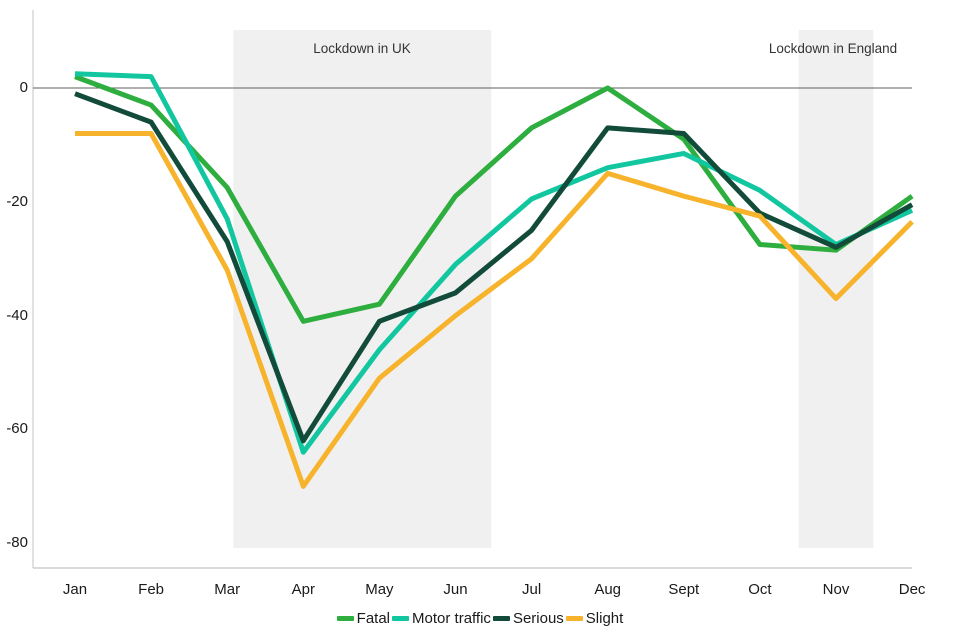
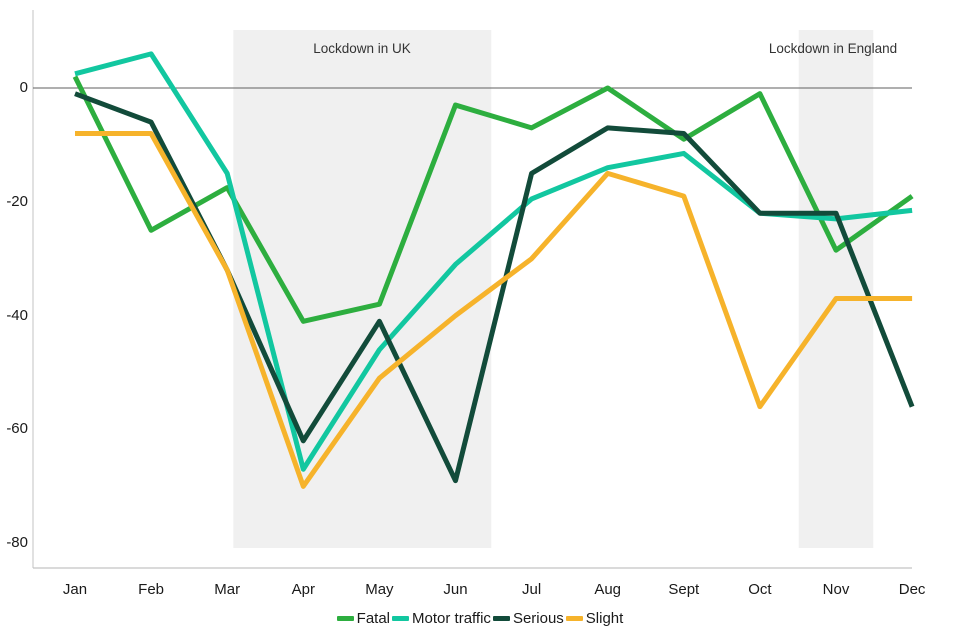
Fatal/Feb: -3 -> -25
Motor traffic/Feb: 2 -> 6
Motor traffic/Mar: -23 -> -15
Serious/Mar: -27 -> -32
Motor traffic/Apr: -64 -> -67
Fatal/Jun: -19 -> -3
Serious/Jun: -36 -> -69
Serious/Jul: -25 -> -15
Fatal/Oct: -28 -> -1
Motor traffic/Oct: -18 -> -22
Slight/Oct: -22 -> -56
Motor traffic/Nov: -28 -> -23
Serious/Nov: -28 -> -22
Serious/Dec: -20 -> -56
Slight/Dec: -24 -> -37
